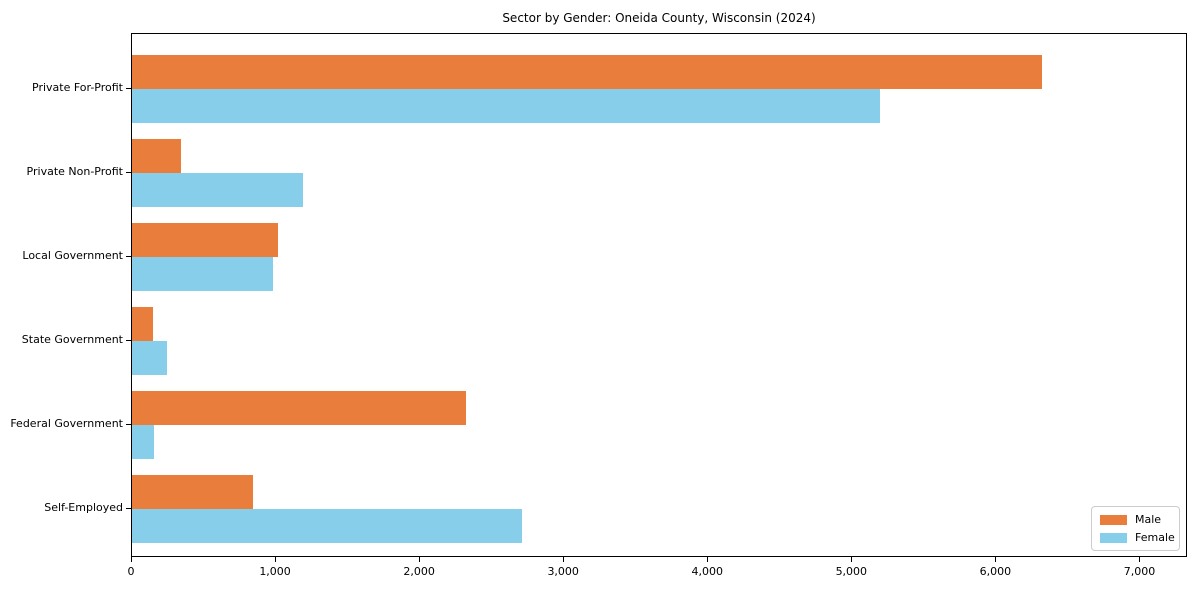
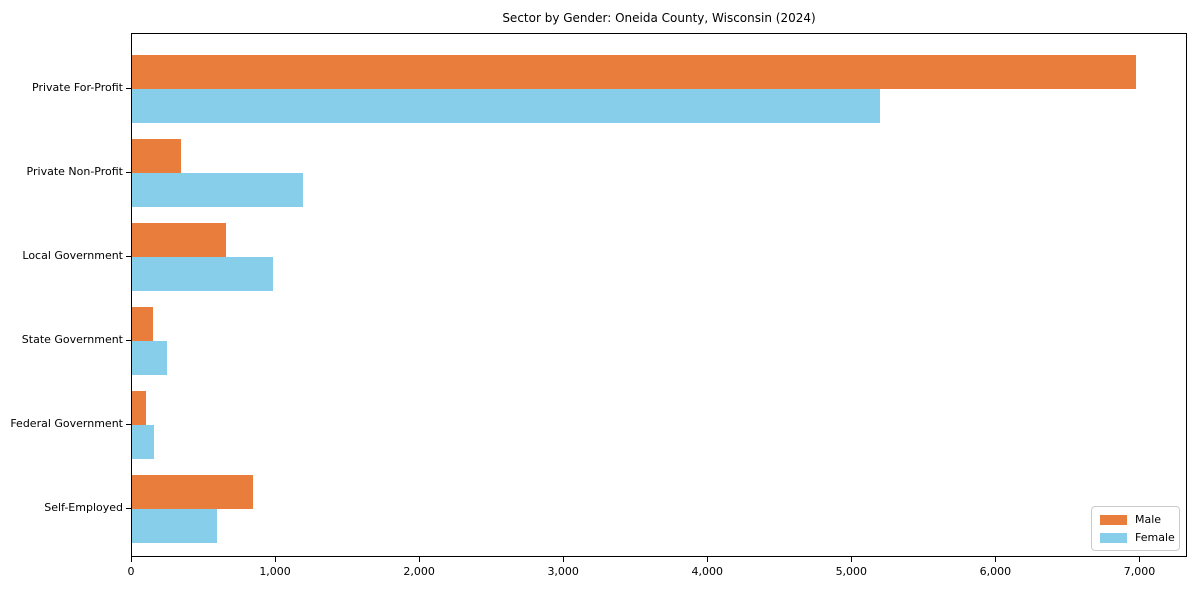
Male/Private For-Profit: 6320 -> 6970
Male/Local Government: 1010 -> 650
Male/Federal Government: 2320 -> 100
Female/Self-Employed: 2710 -> 590
